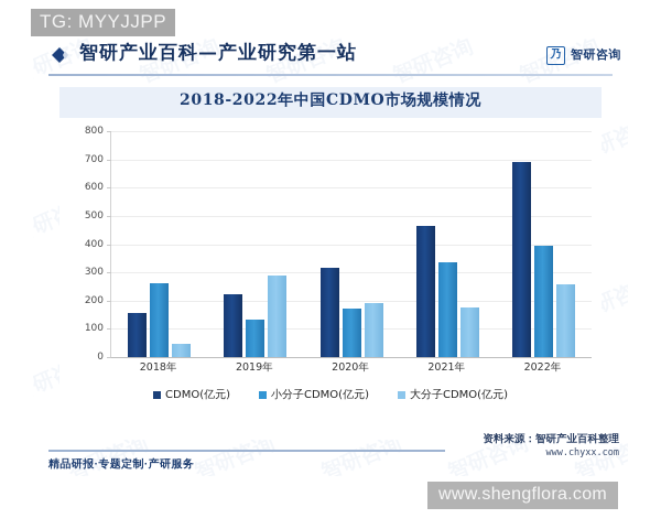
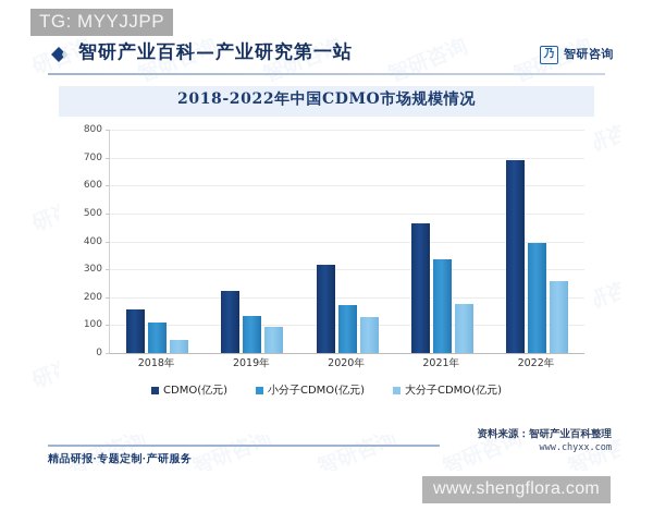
小分子CDMO(亿元)/2018年: 260 -> 110
大分子CDMO(亿元)/2019年: 290 -> 90
大分子CDMO(亿元)/2020年: 190 -> 130
